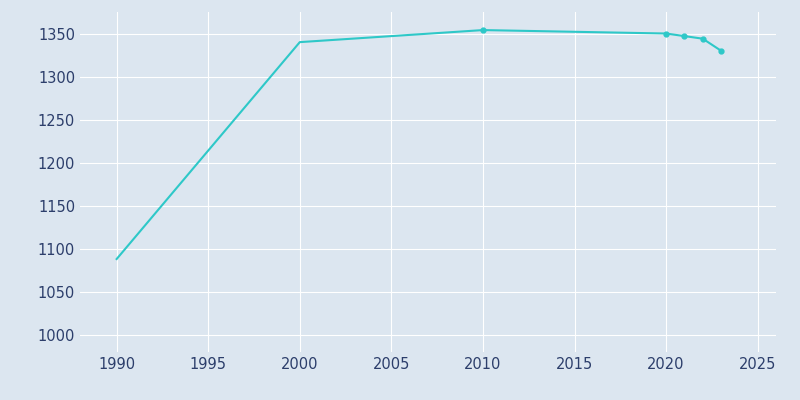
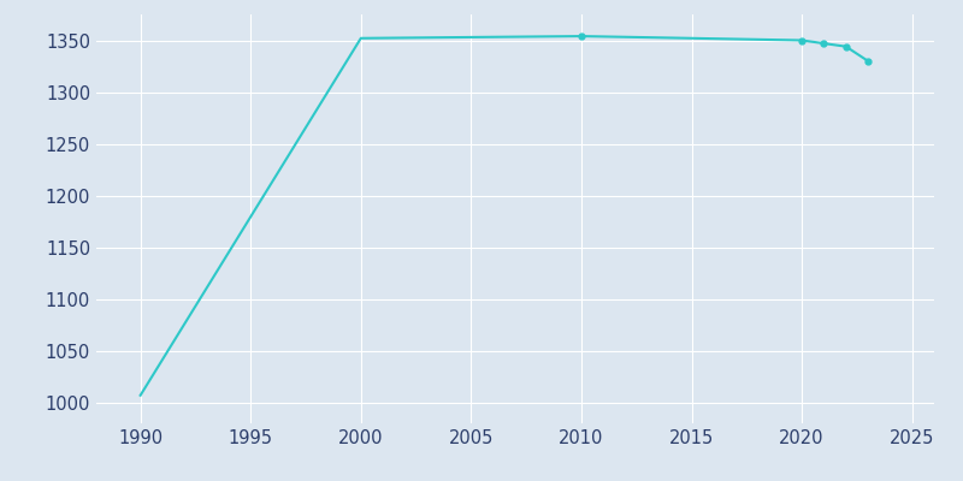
1990: 1088 -> 1007
2000: 1340 -> 1352
